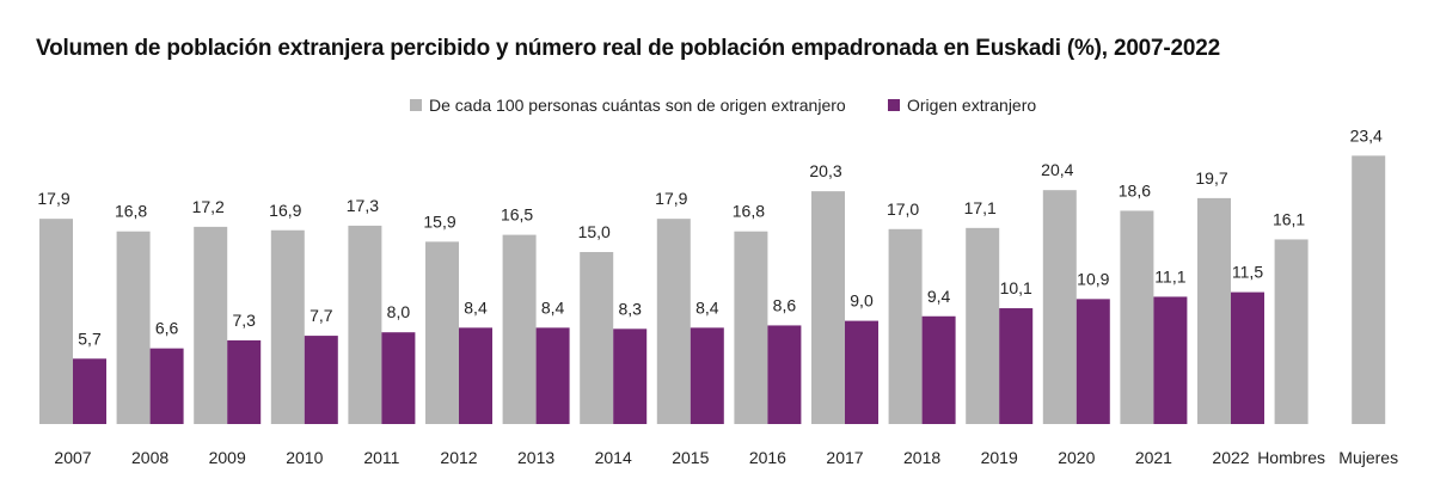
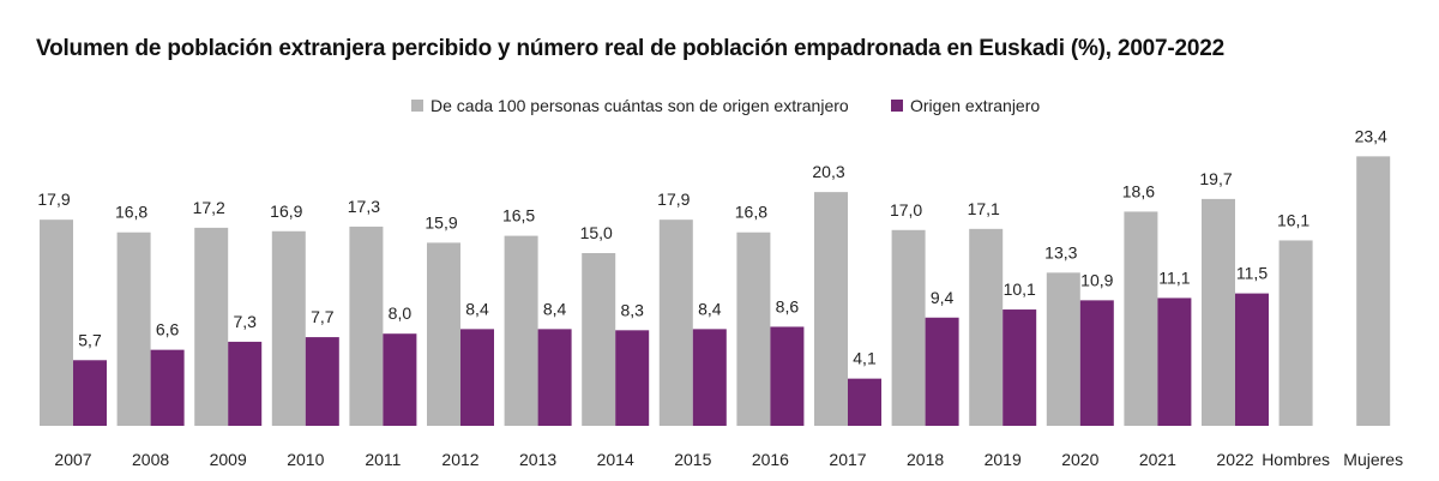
Origen extranjero/2017: 9,0 -> 4,1
De cada 100 personas cuántas son de origen extranjero/2020: 20,4 -> 13,3
